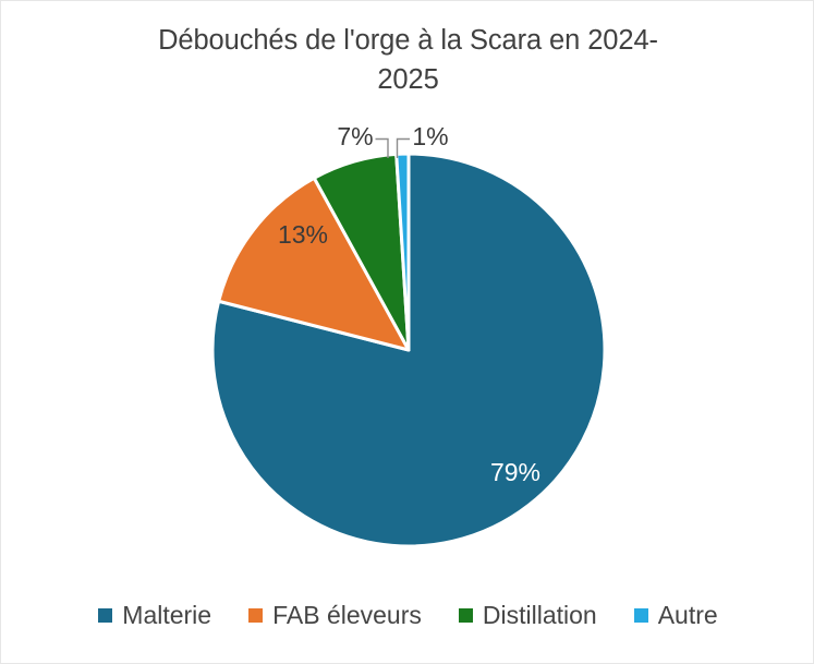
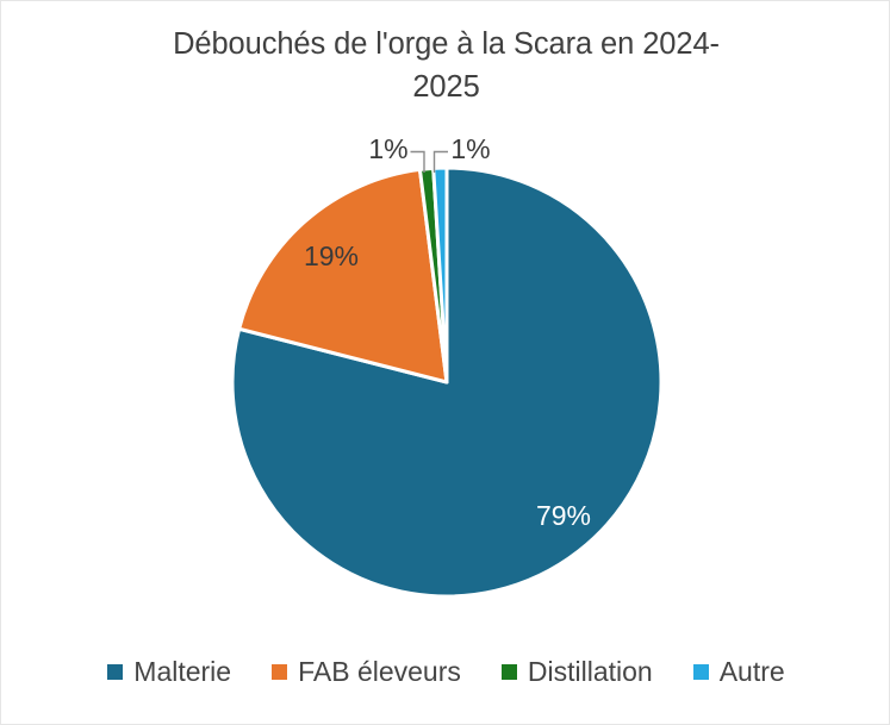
FAB éleveurs: 13% -> 19%
Distillation: 7% -> 1%
